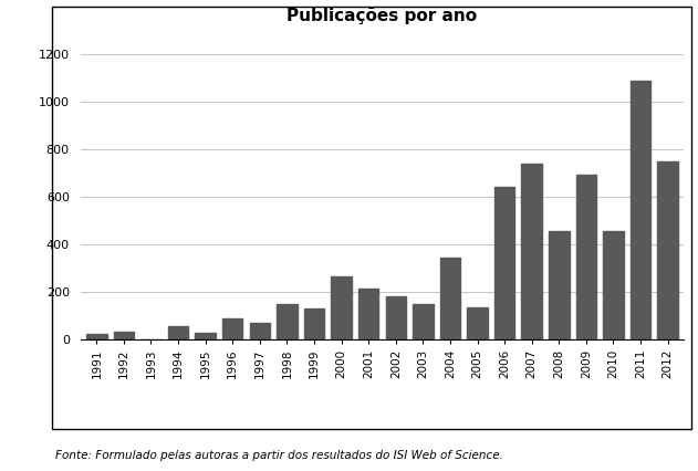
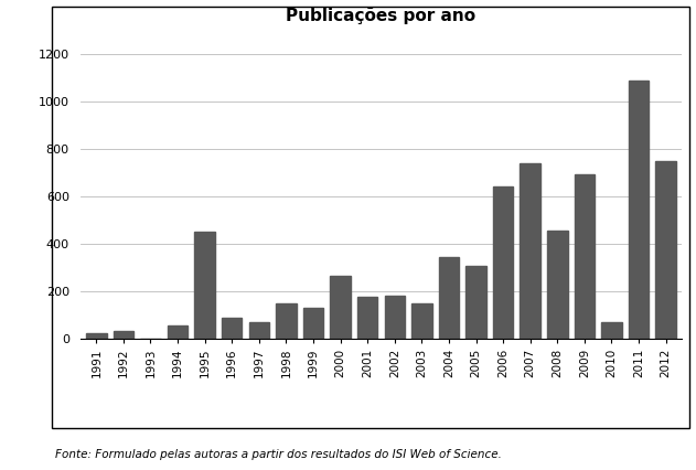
1995: 25 -> 450
2001: 215 -> 175
2005: 135 -> 305
2010: 455 -> 70
